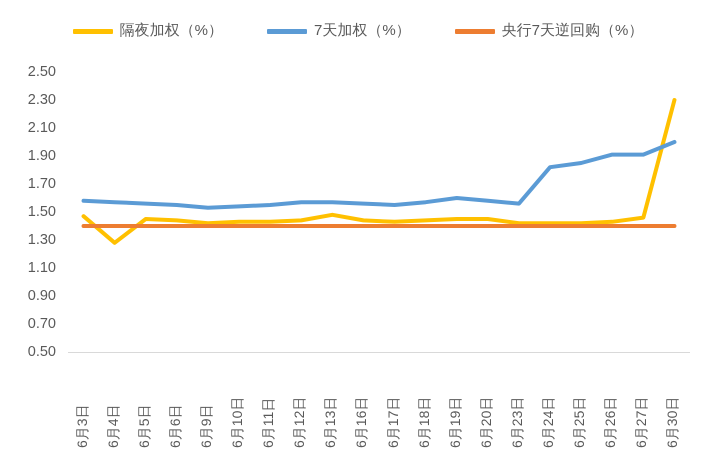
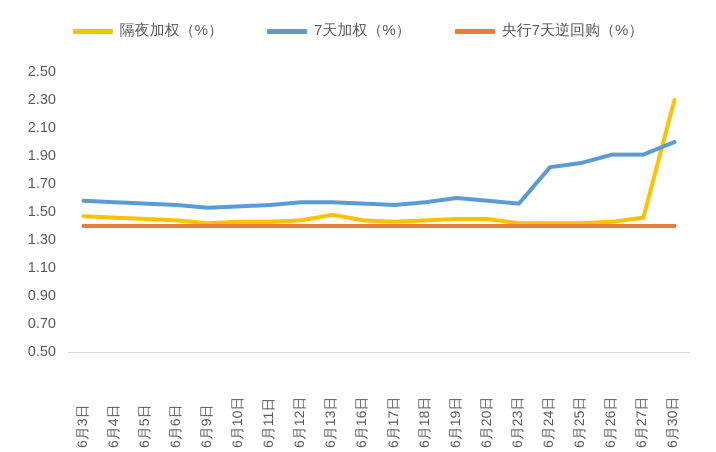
隔夜加权（%）/6月4日: 1.28 -> 1.46
